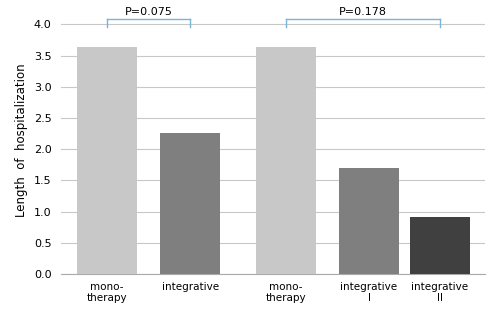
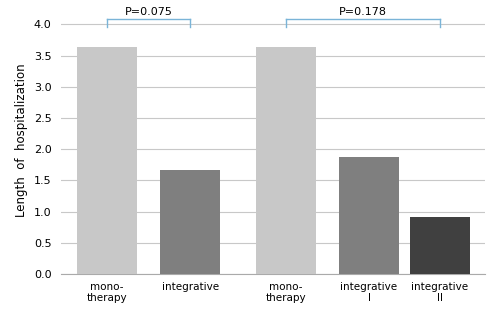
integrative: 2.26 -> 1.67
integrative I: 1.70 -> 1.88
